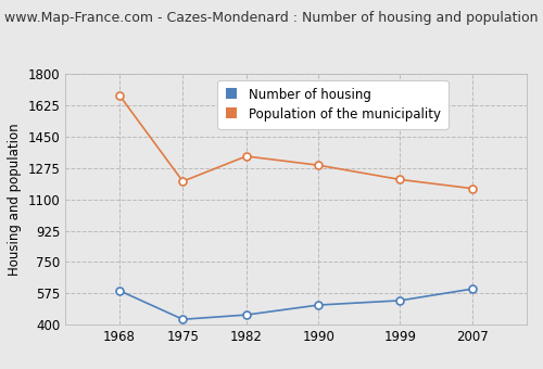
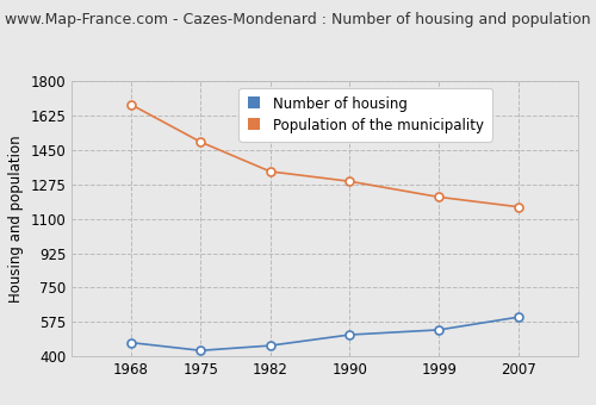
Number of housing/1968: 590 -> 470
Population of the municipality/1975: 1200 -> 1490
